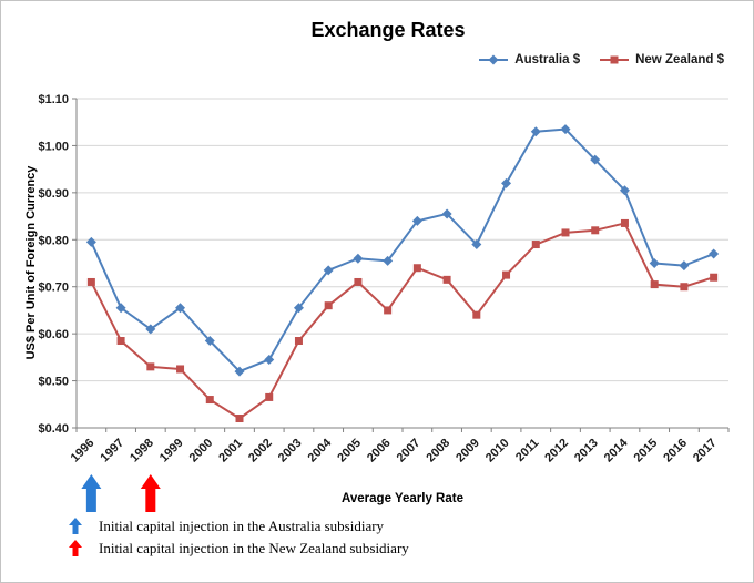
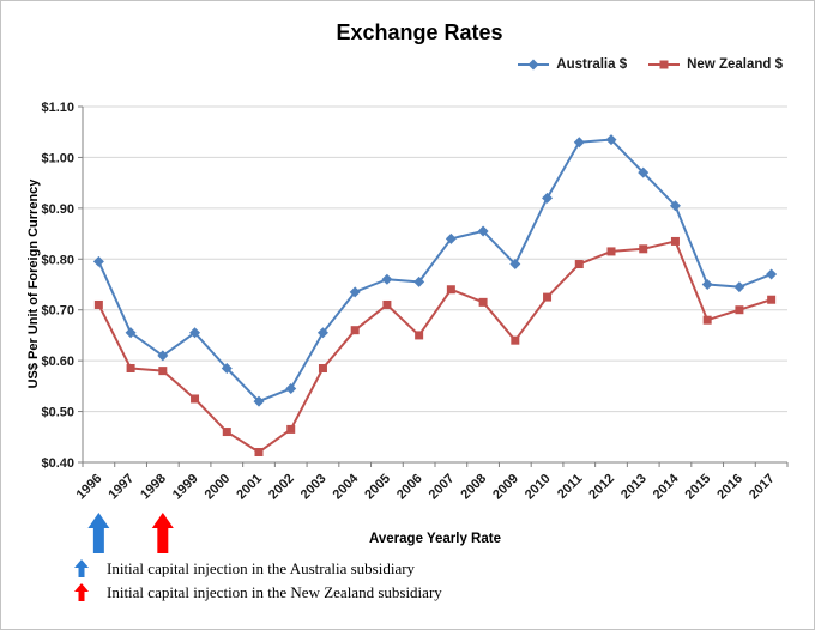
New Zealand $/1998: $0.53 -> $0.58
New Zealand $/2015: $0.70 -> $0.68
